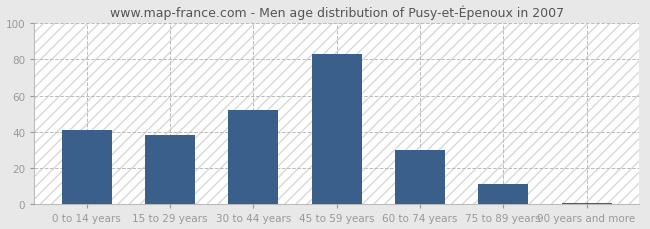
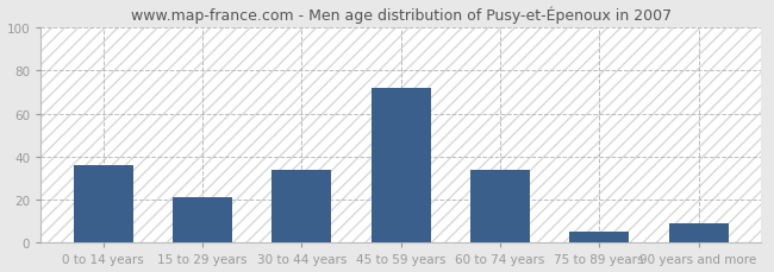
0 to 14 years: 41 -> 36
15 to 29 years: 38 -> 21
30 to 44 years: 52 -> 34
45 to 59 years: 83 -> 72
60 to 74 years: 30 -> 34
75 to 89 years: 11 -> 5
90 years and more: 1 -> 9
